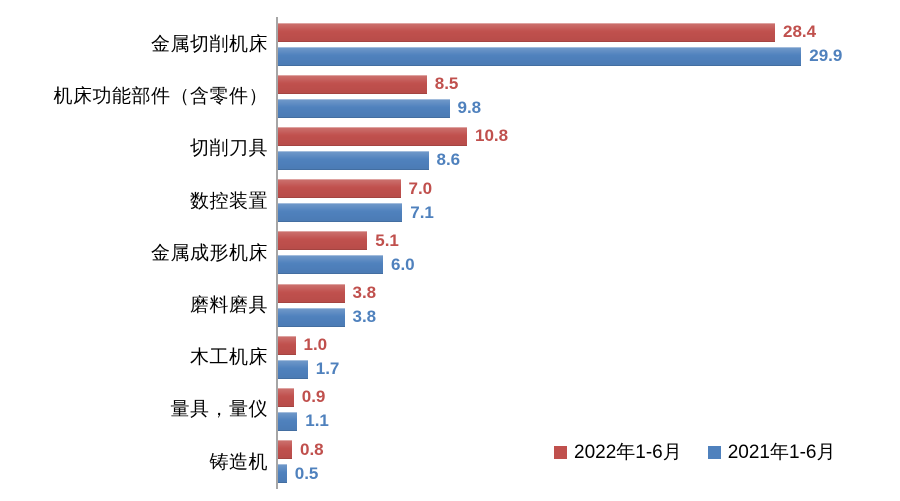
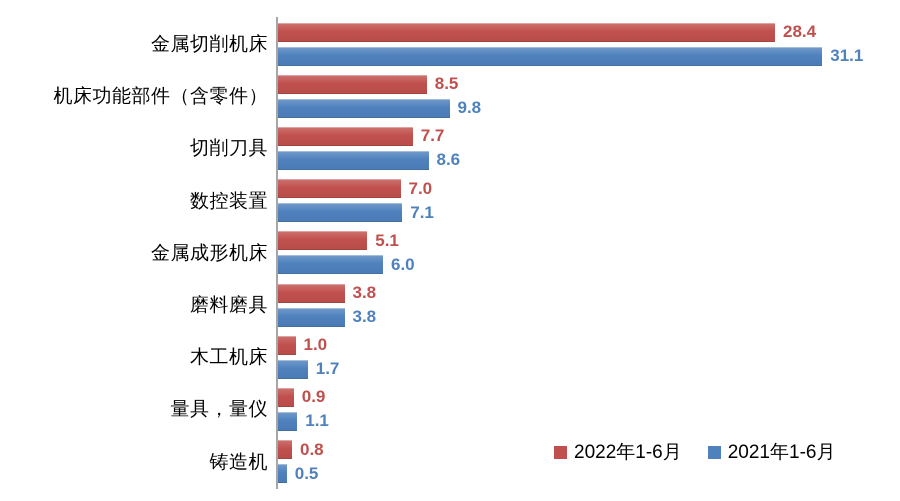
2021年1-6月/金属切削机床: 29.9 -> 31.1
2022年1-6月/切削刀具: 10.8 -> 7.7
